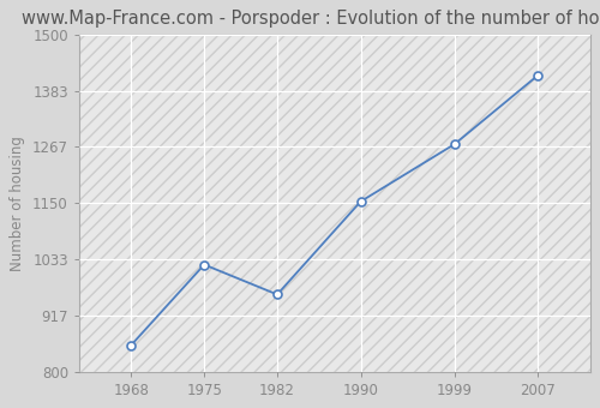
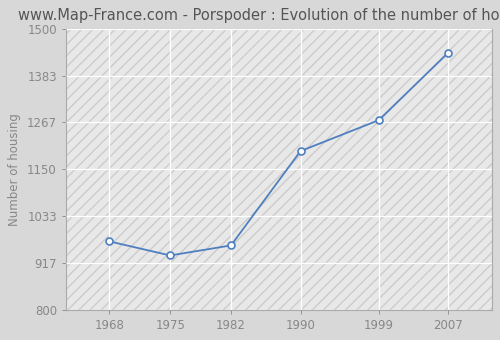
1968: 855 -> 970
1975: 1022 -> 935
1990: 1153 -> 1195
2007: 1415 -> 1440
